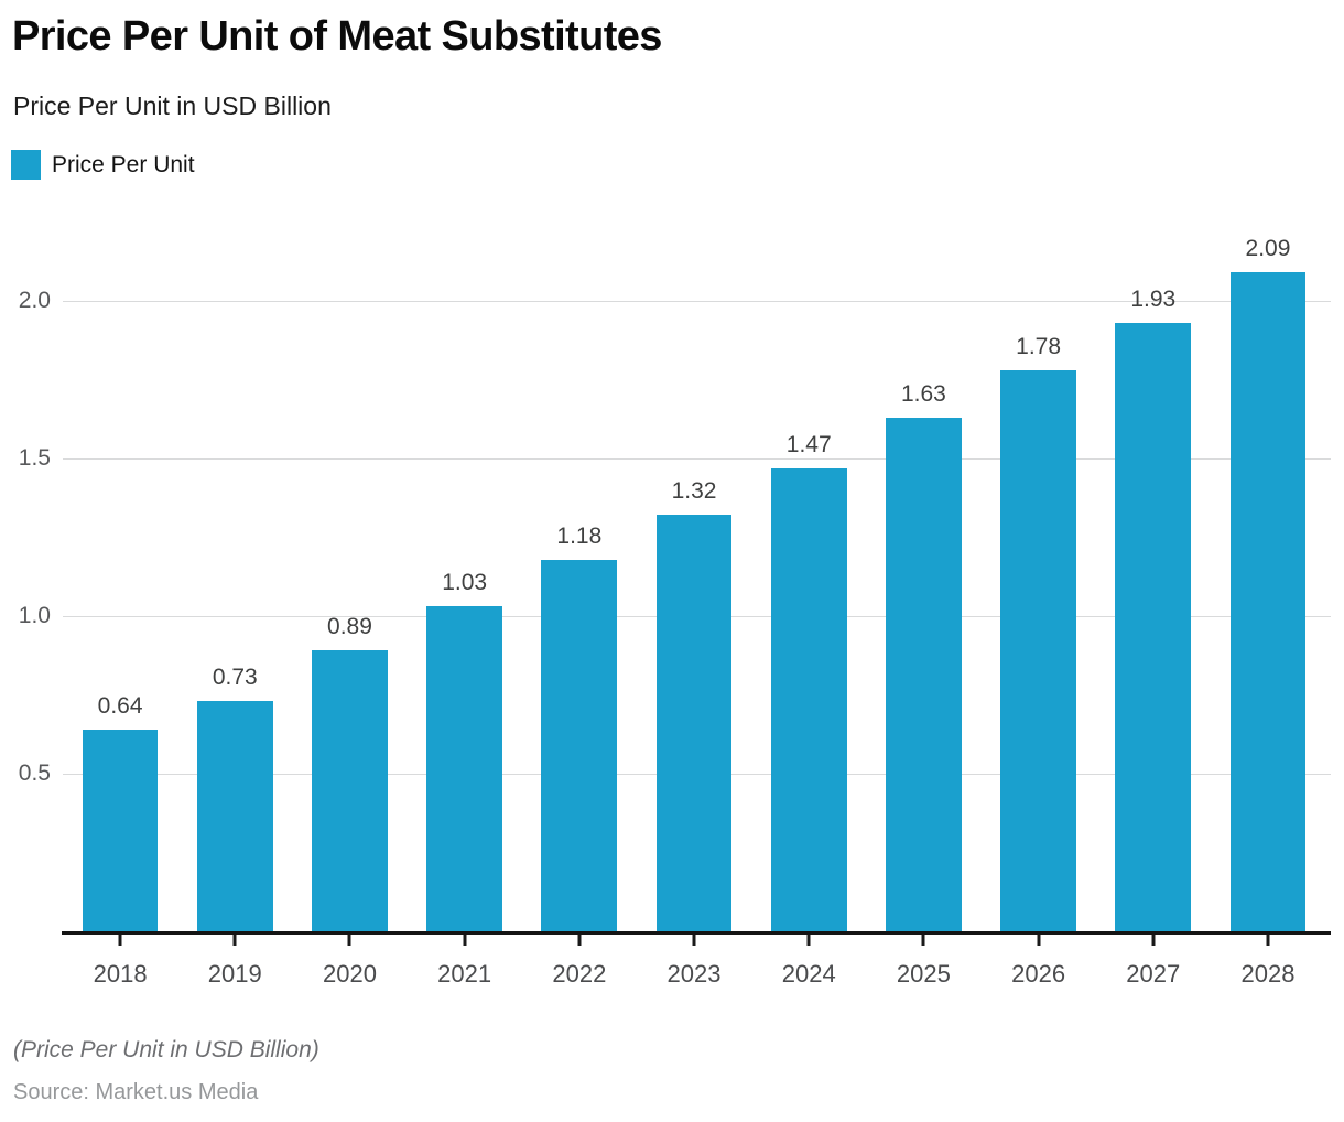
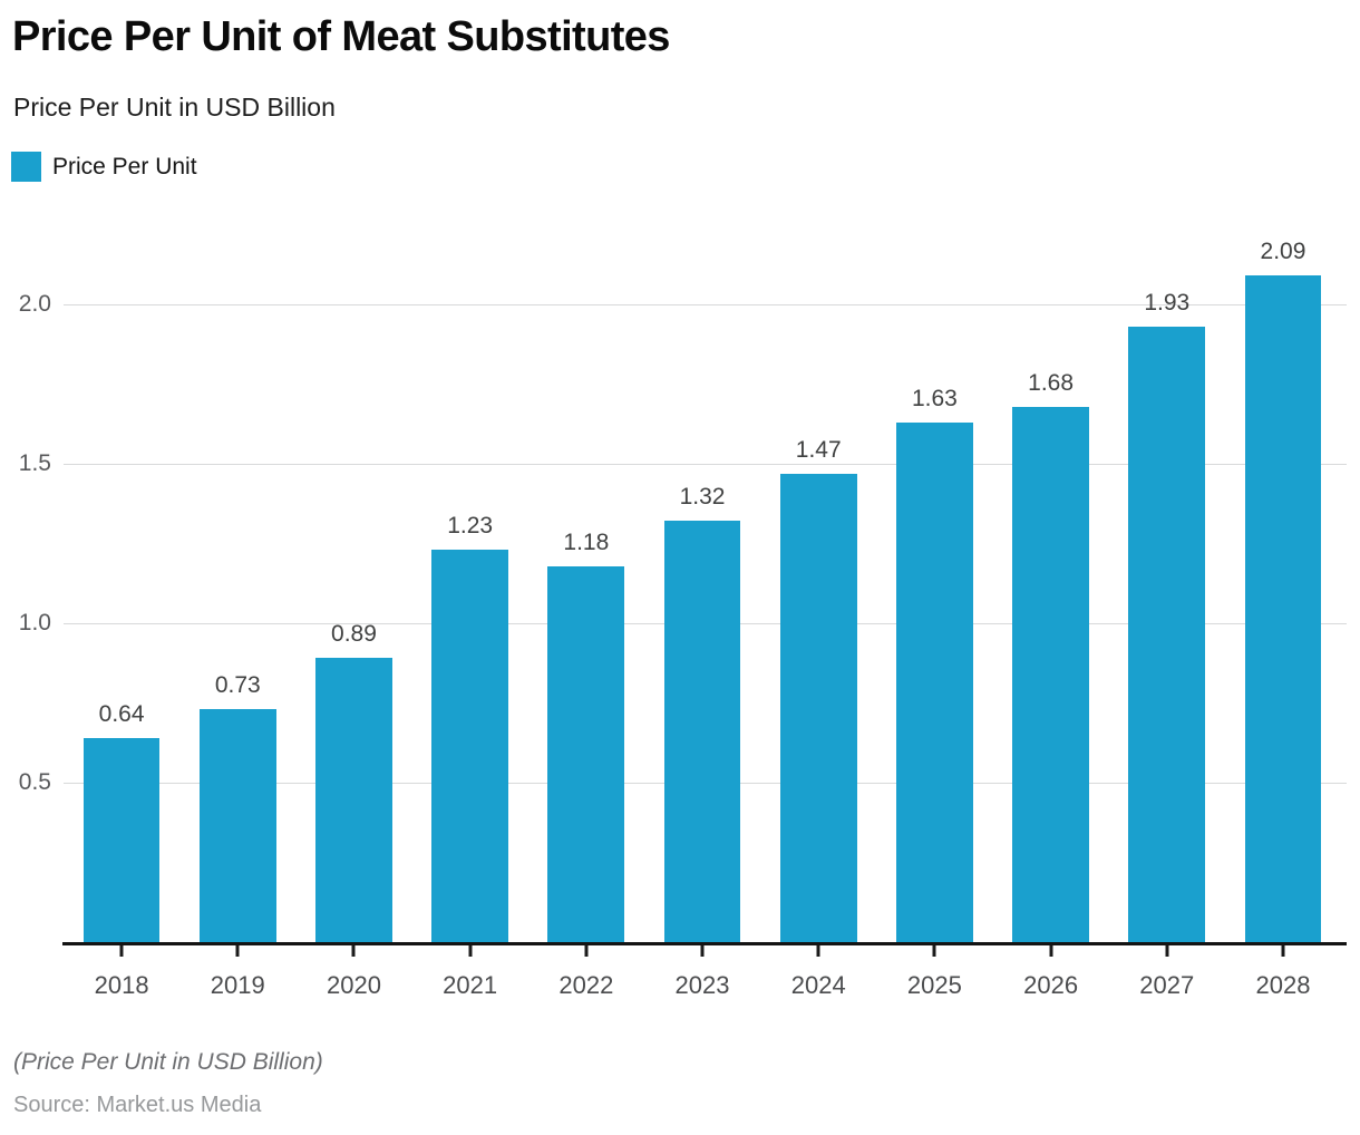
2021: 1.03 -> 1.23
2026: 1.78 -> 1.68
